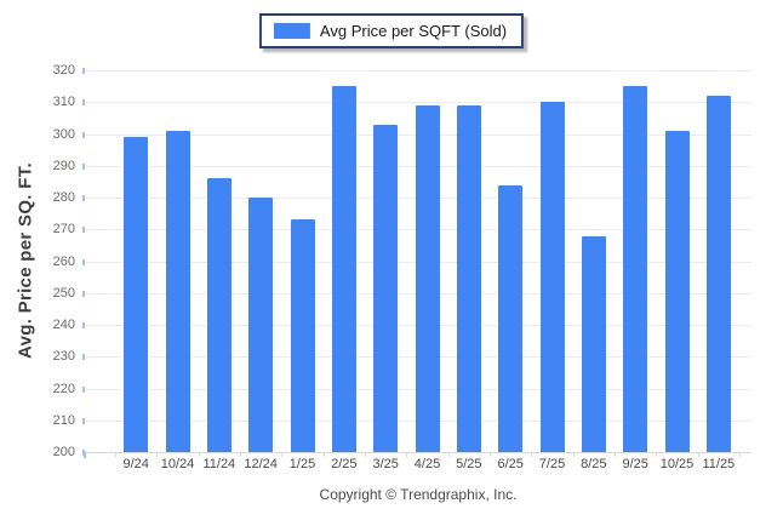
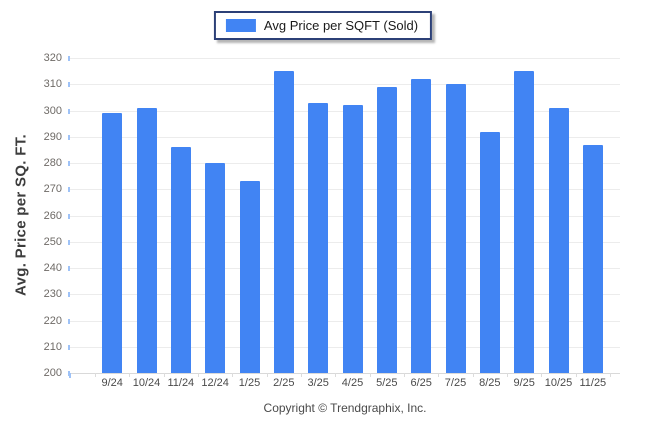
4/25: 309 -> 302
6/25: 284 -> 312
8/25: 268 -> 292
11/25: 312 -> 287
